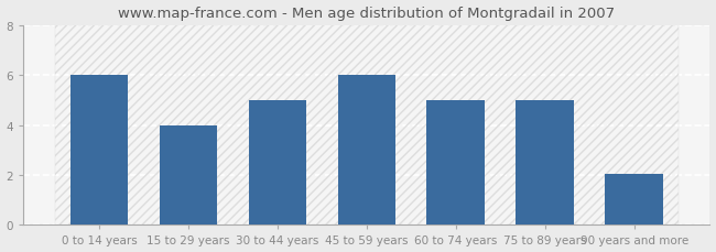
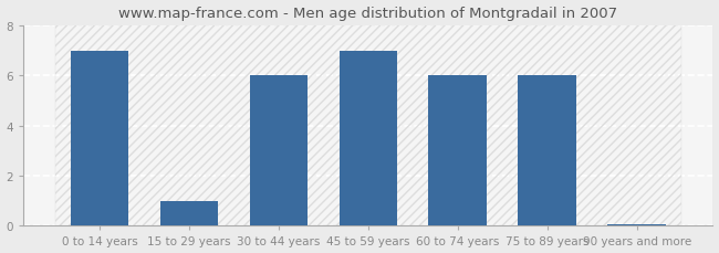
0 to 14 years: 6.00 -> 7.00
15 to 29 years: 4.00 -> 1.00
30 to 44 years: 5.00 -> 6.00
45 to 59 years: 6.00 -> 7.00
60 to 74 years: 5.00 -> 6.00
75 to 89 years: 5.00 -> 6.00
90 years and more: 2.05 -> 0.07
